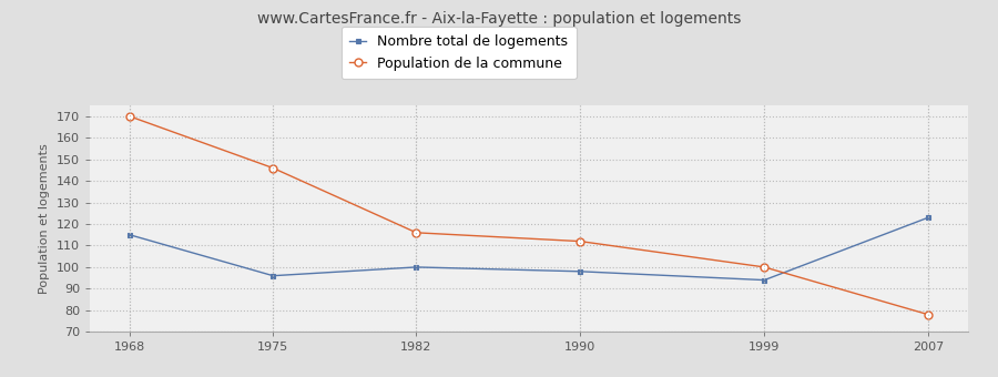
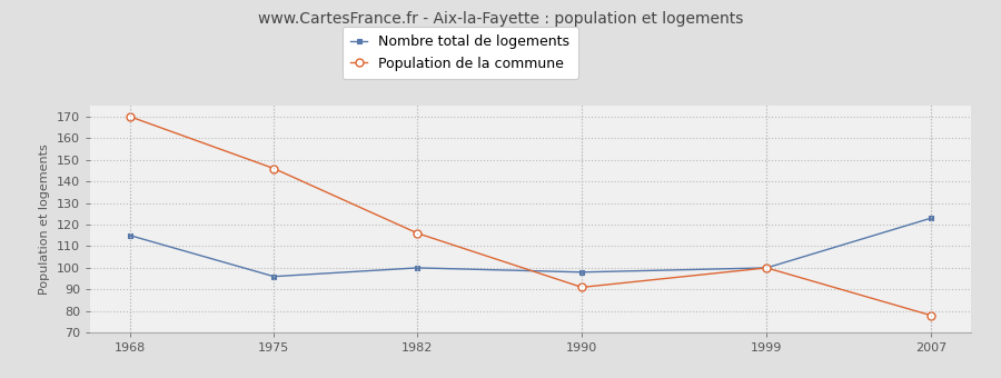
Population de la commune/1990: 112 -> 91
Nombre total de logements/1999: 94 -> 100
